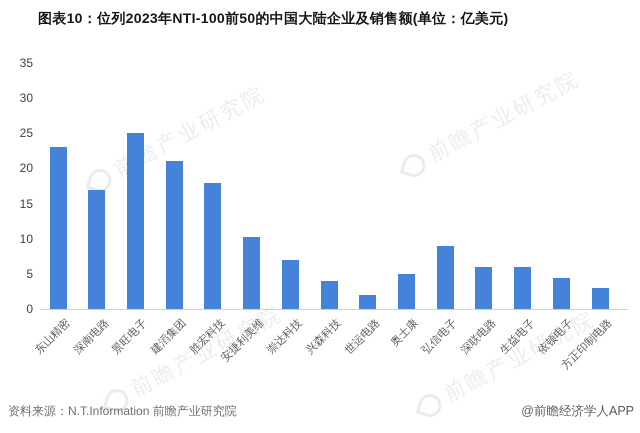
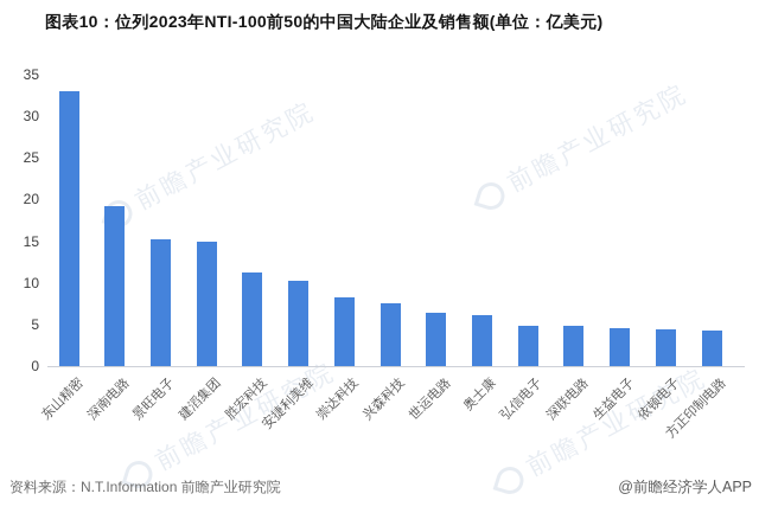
东山精密: 23 -> 33
深南电路: 17 -> 19
景旺电子: 25 -> 15
建滔集团: 21 -> 15
胜宏科技: 18 -> 11
崇达科技: 7 -> 8
兴森科技: 4 -> 8
世运电路: 2 -> 6
奥士康: 5 -> 6
弘信电子: 9 -> 5
深联电路: 6 -> 5
生益电子: 6 -> 5
方正印制电路: 3 -> 4
